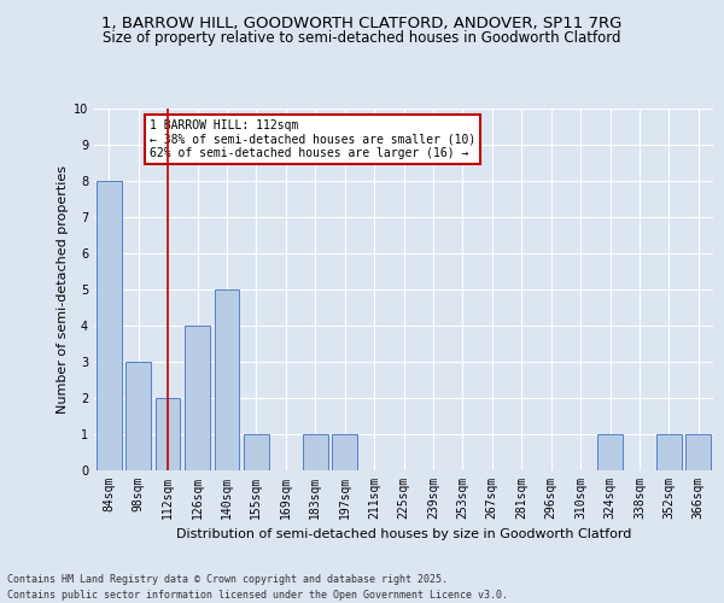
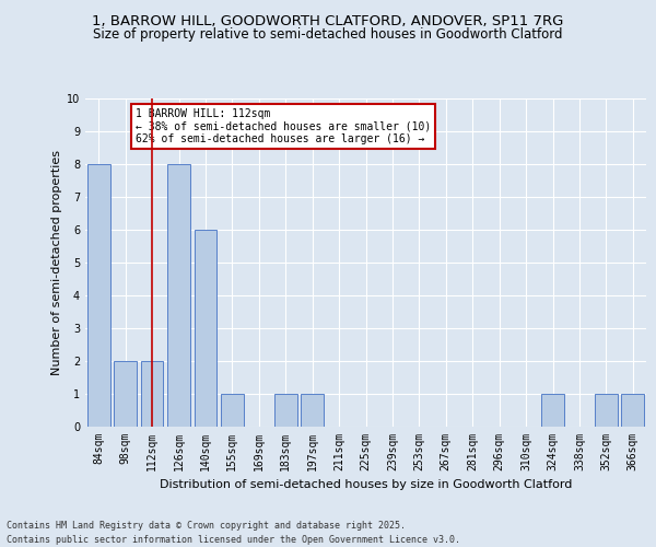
98sqm: 3 -> 2
126sqm: 4 -> 8
140sqm: 5 -> 6
